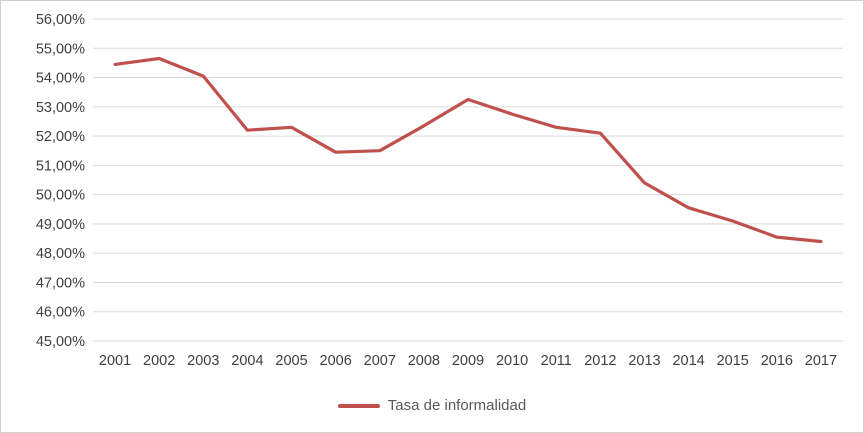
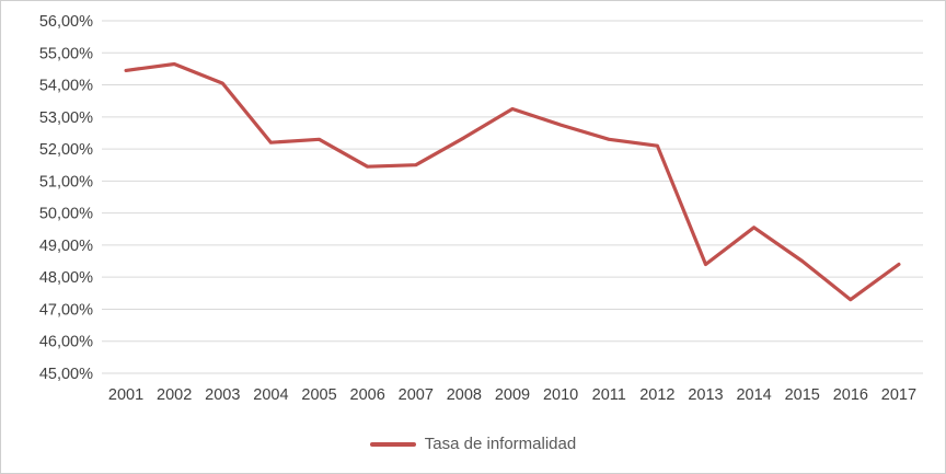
2013: 50,4% -> 48,4%
2015: 49,1% -> 48,5%
2016: 48,5% -> 47,3%
